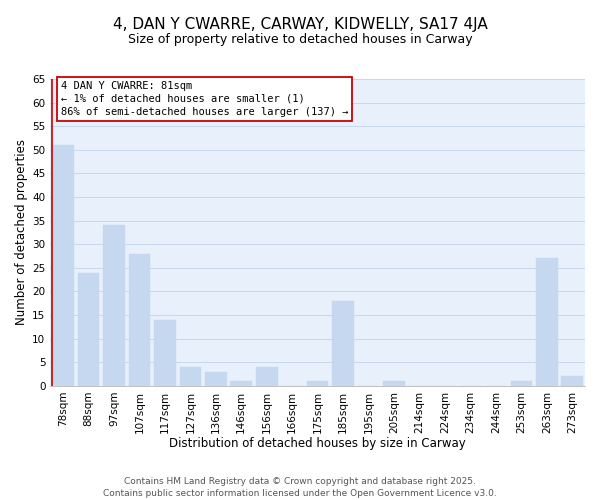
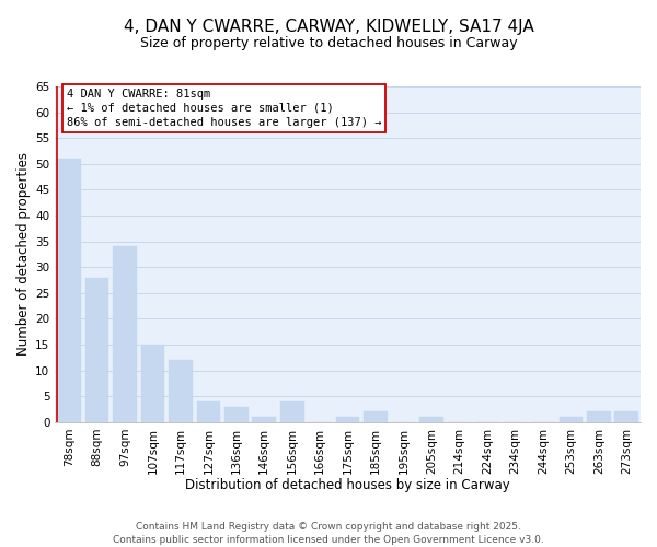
88sqm: 24 -> 28
107sqm: 28 -> 15
117sqm: 14 -> 12
185sqm: 18 -> 2
263sqm: 27 -> 2
